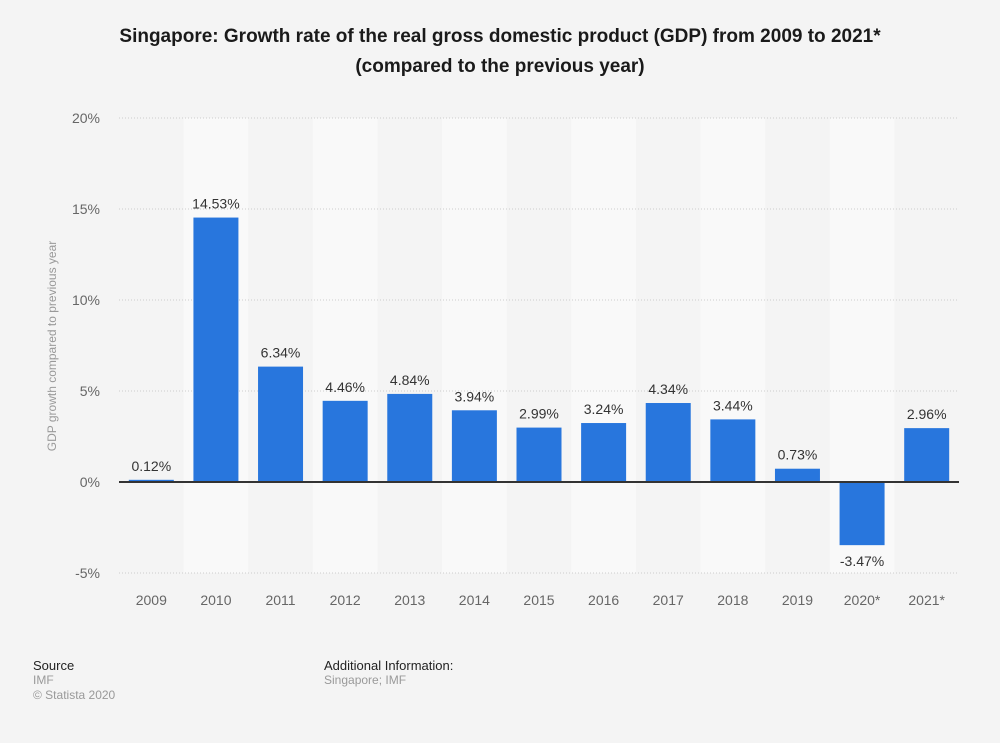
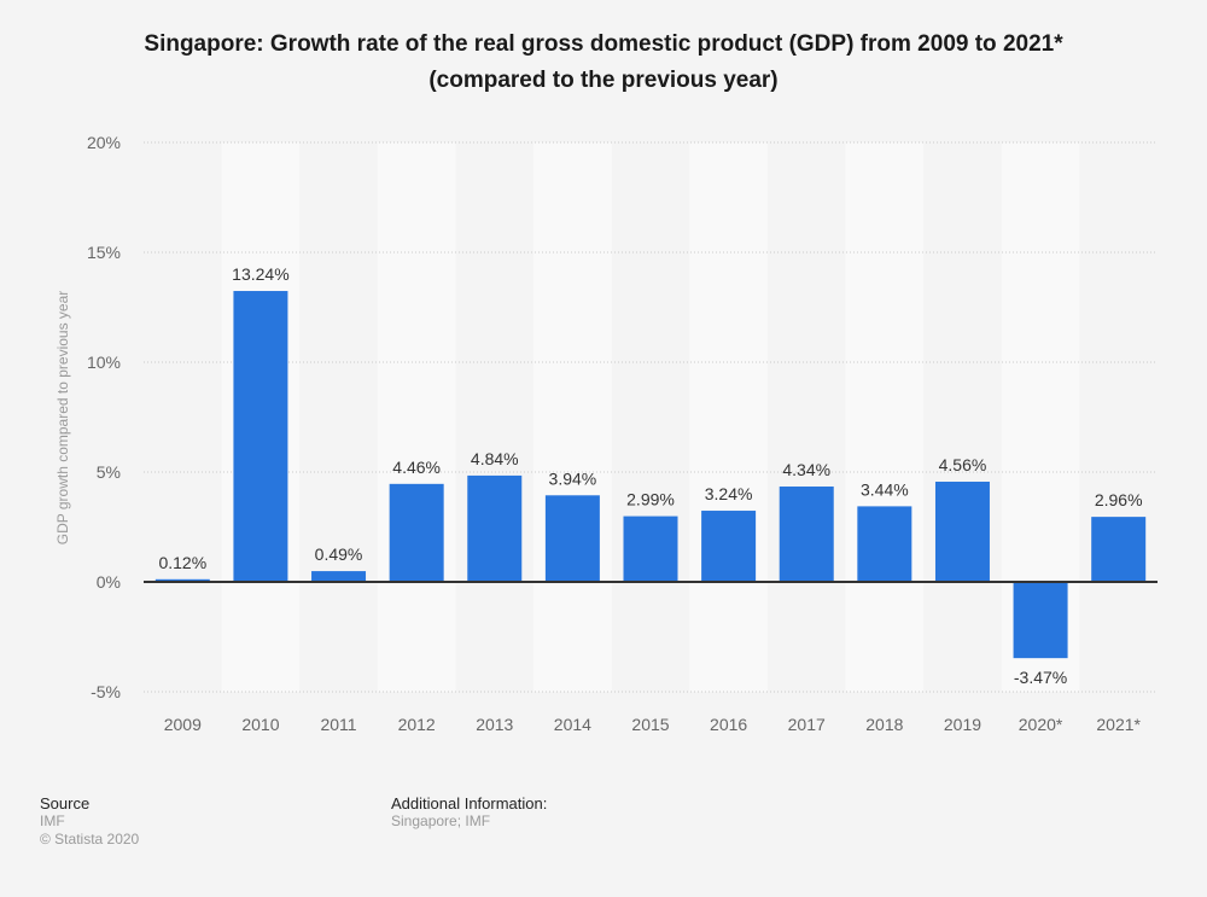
2010: 14.53% -> 13.24%
2011: 6.34% -> 0.49%
2019: 0.73% -> 4.56%
